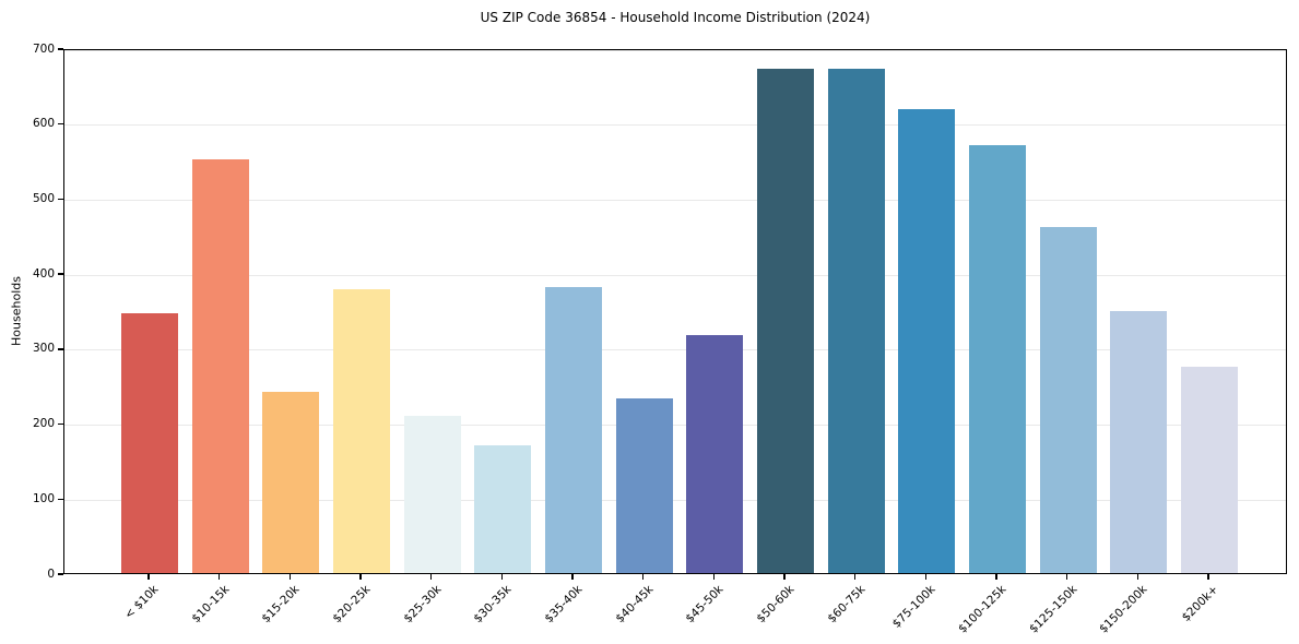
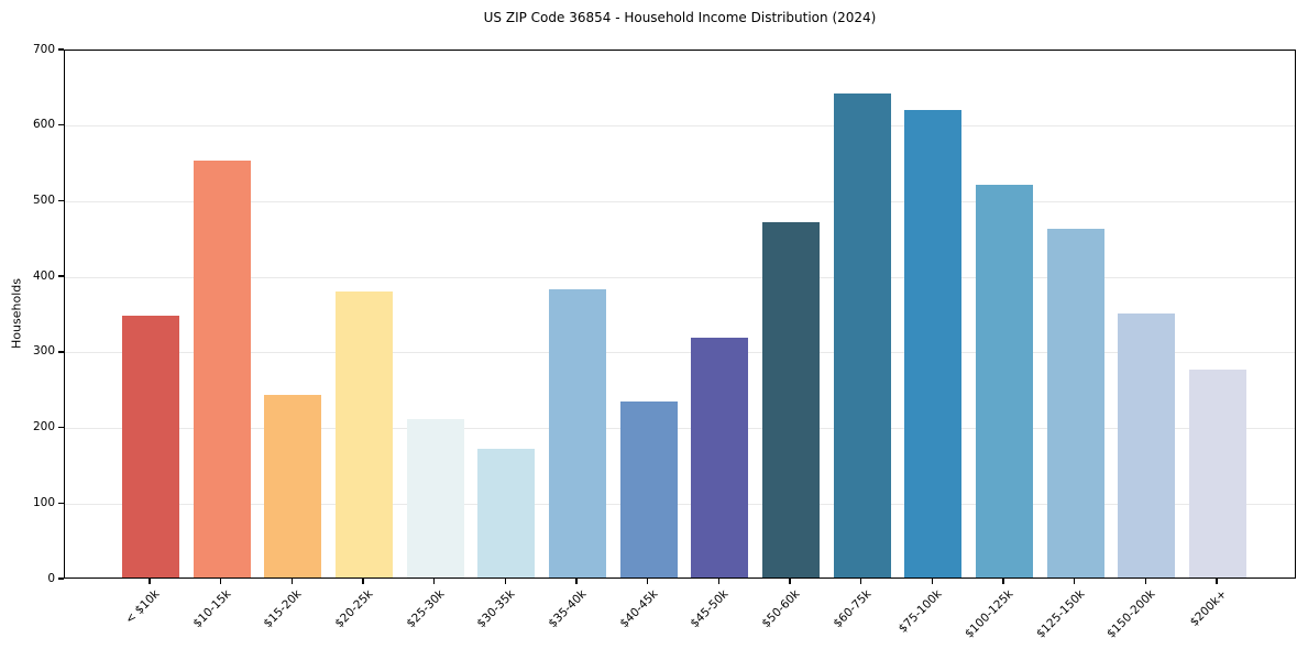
$50-60k: 670 -> 470
$60-75k: 670 -> 640
$100-125k: 570 -> 520
